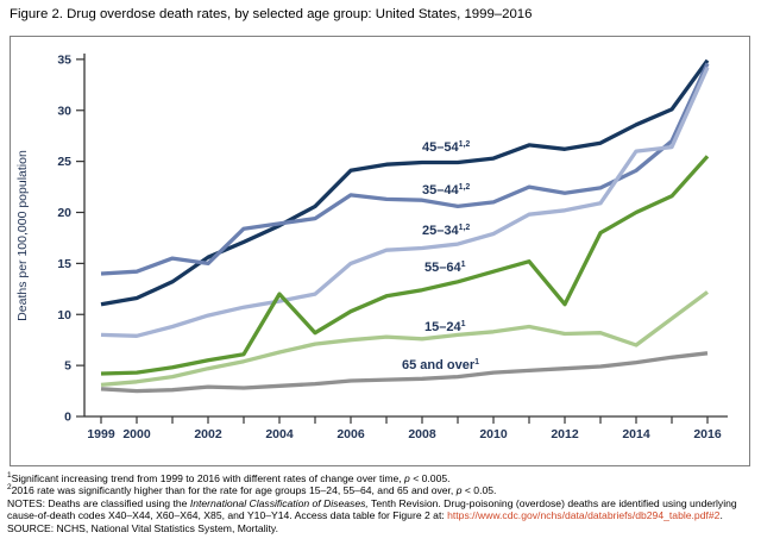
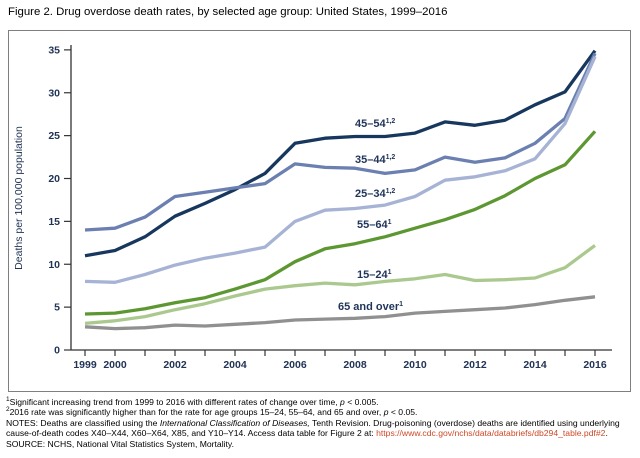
35–44/2002: 15 -> 18
55–64/2004: 12 -> 7
55–64/2012: 11 -> 16
25–34/2014: 26 -> 22
15–24/2014: 7 -> 8
